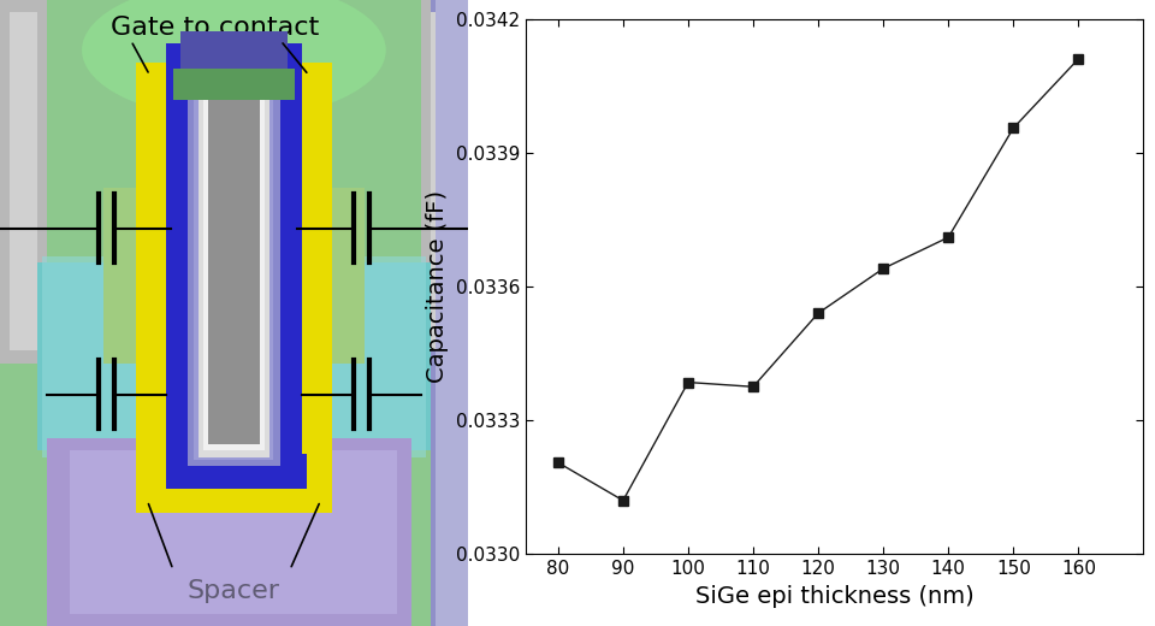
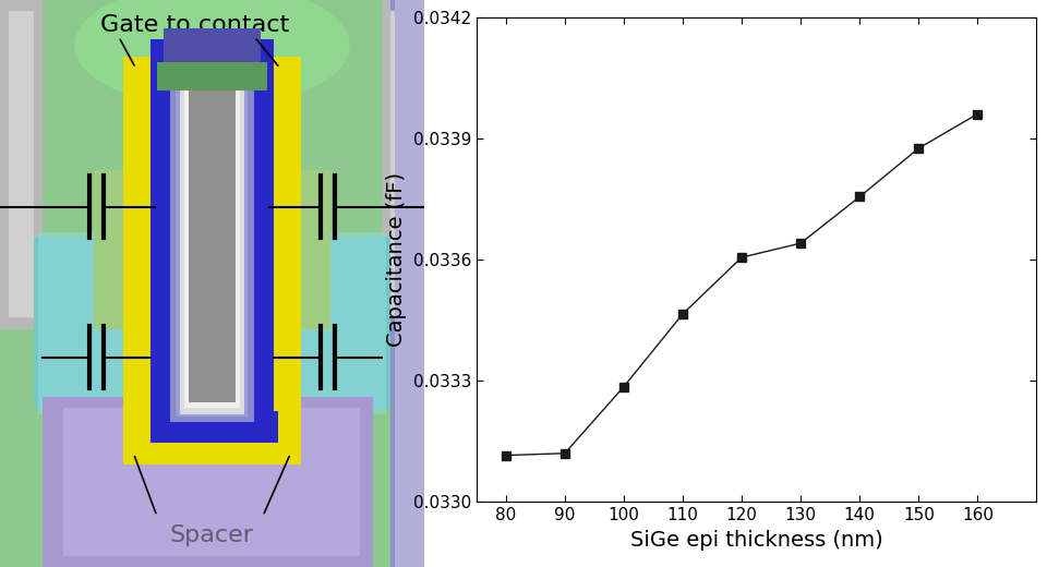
80: 0.033205 -> 0.033115
100: 0.033385 -> 0.033285
110: 0.033375 -> 0.033465
120: 0.033540 -> 0.033605
140: 0.033710 -> 0.033755
150: 0.033955 -> 0.033875
160: 0.034110 -> 0.033960
